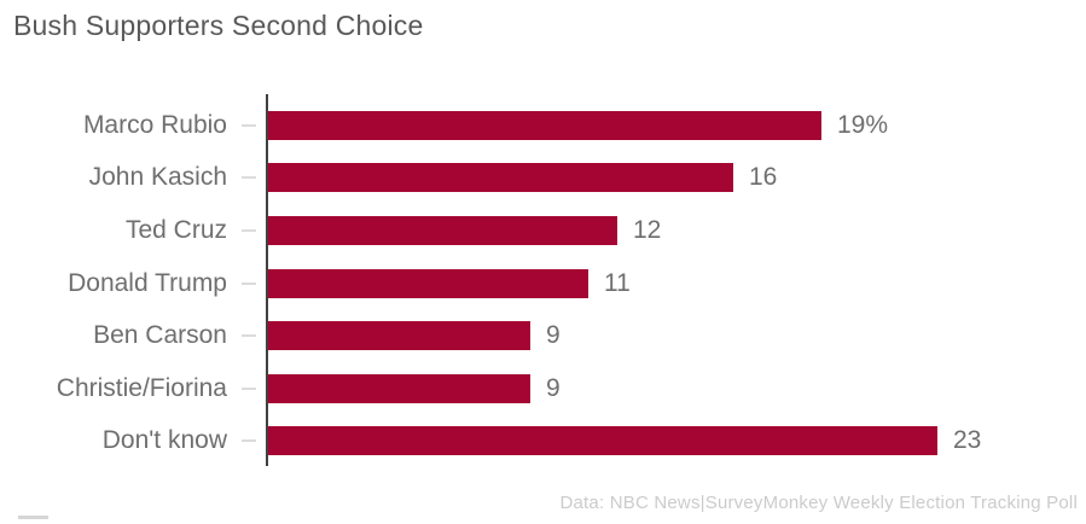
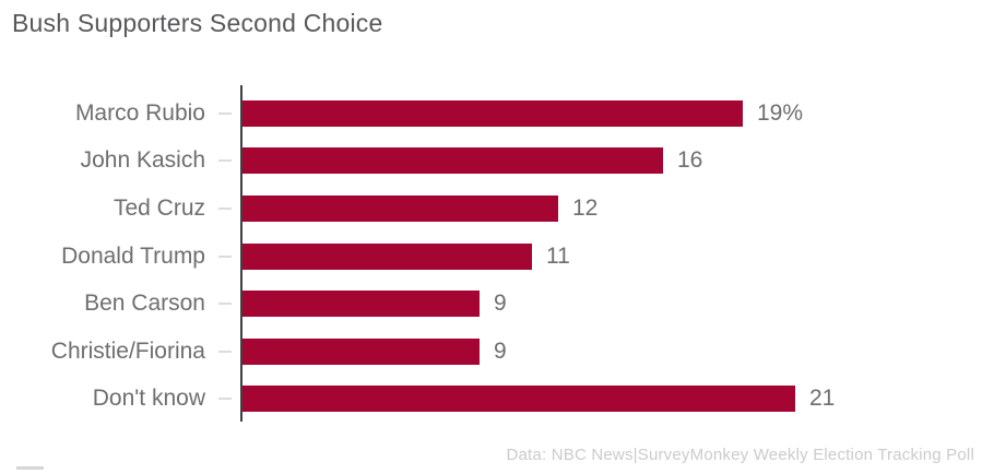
Don't know: 23 -> 21
